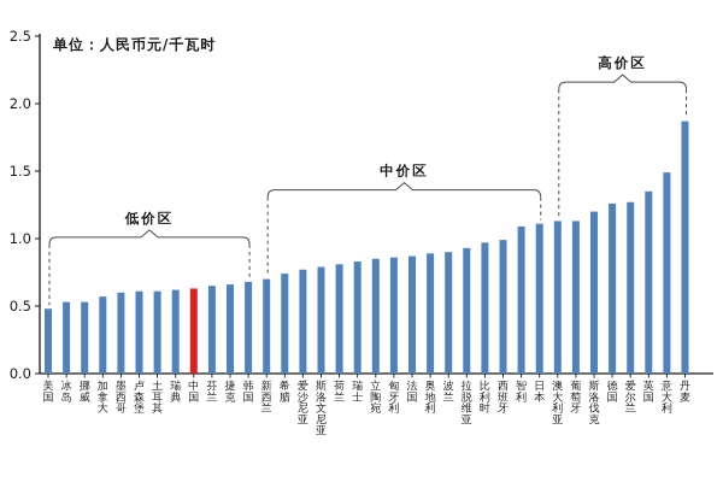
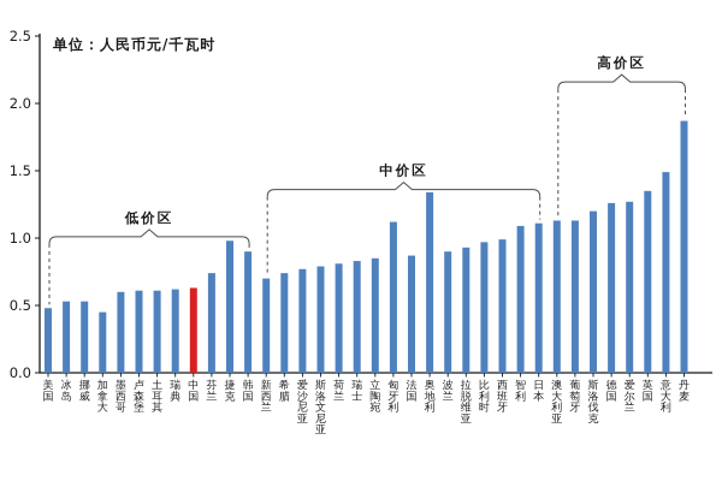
加拿大: 0.57 -> 0.45
芬兰: 0.65 -> 0.74
捷克: 0.66 -> 0.98
韩国: 0.68 -> 0.90
匈牙利: 0.86 -> 1.12
奥地利: 0.89 -> 1.34
